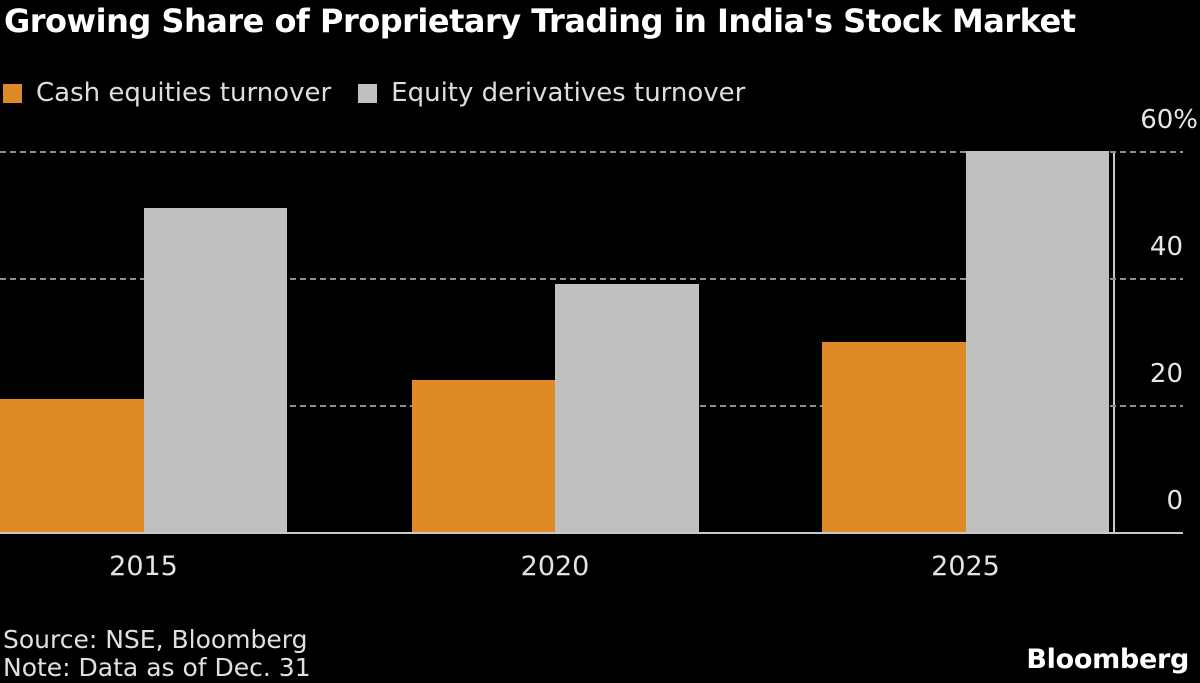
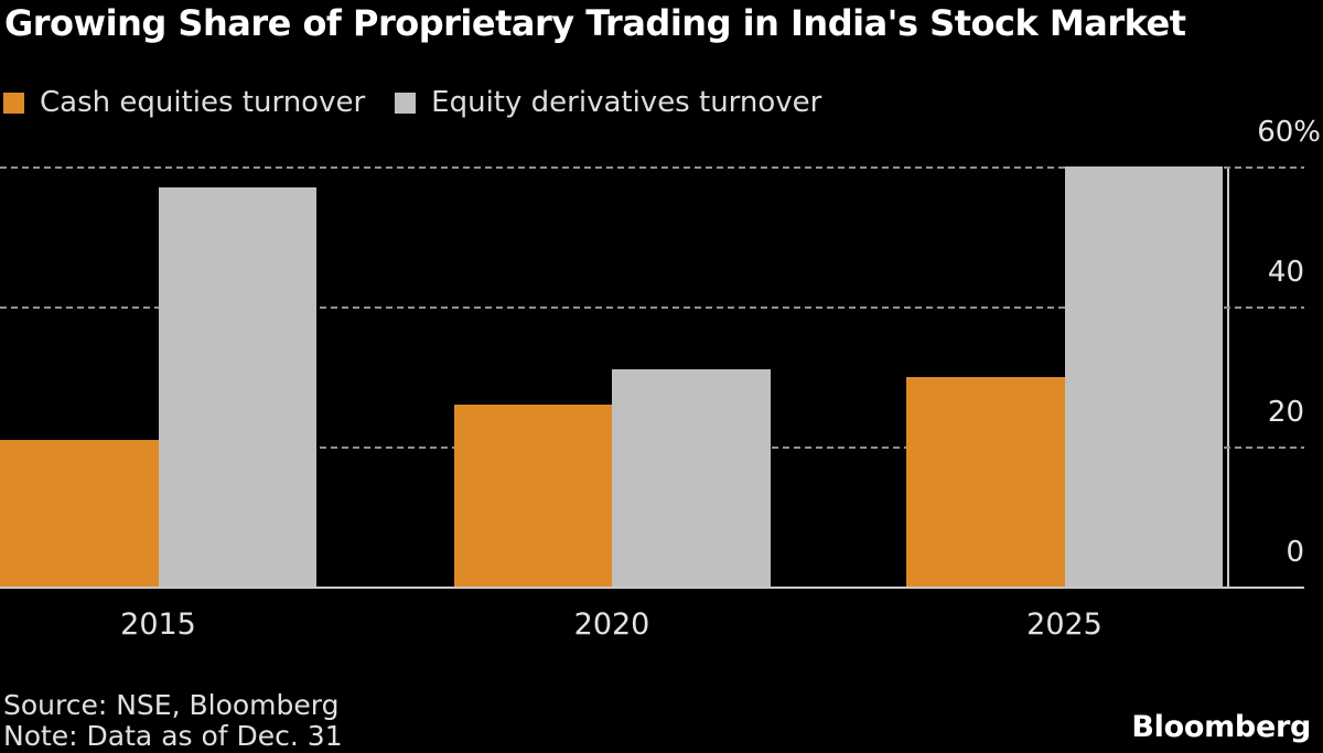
Equity derivatives turnover/2015: 51 -> 57
Cash equities turnover/2020: 24 -> 26
Equity derivatives turnover/2020: 39 -> 31
